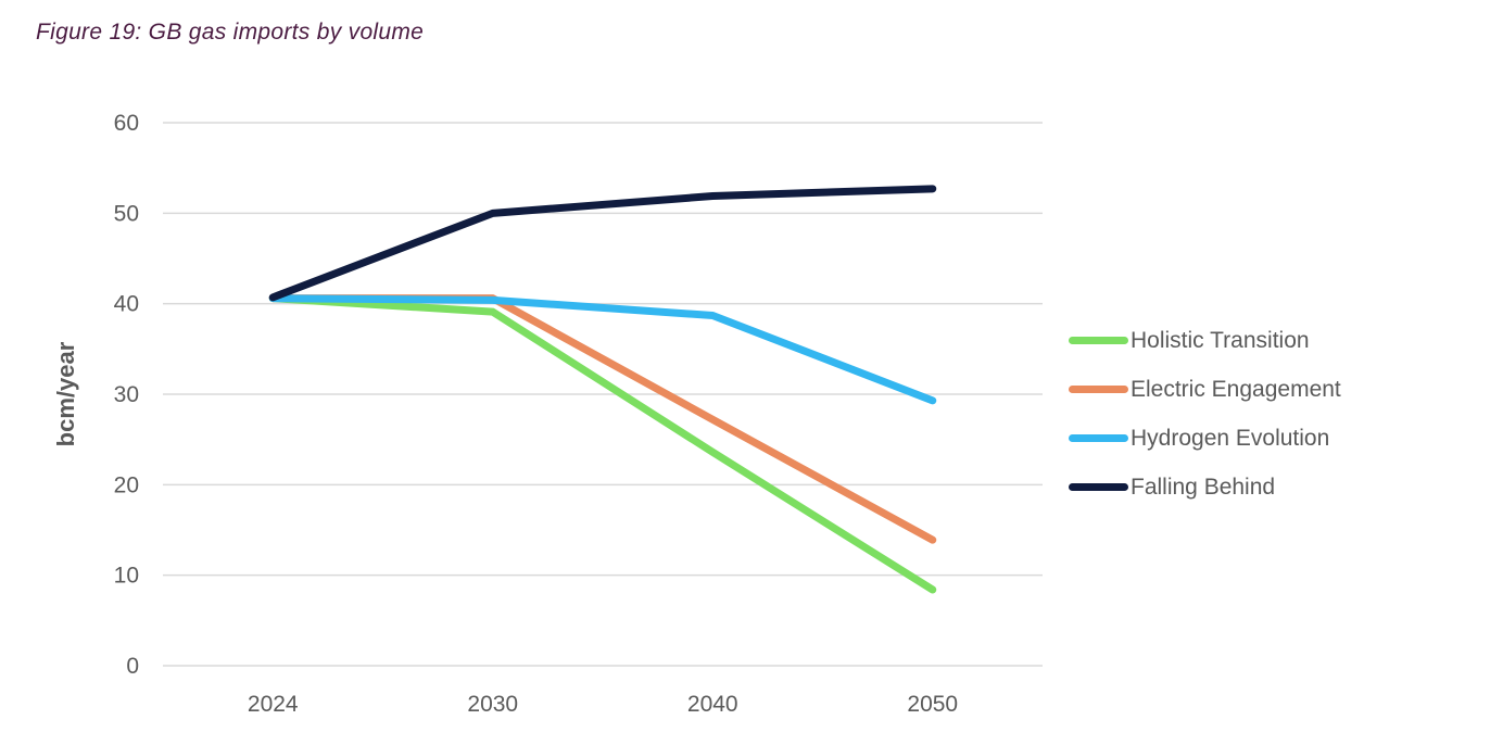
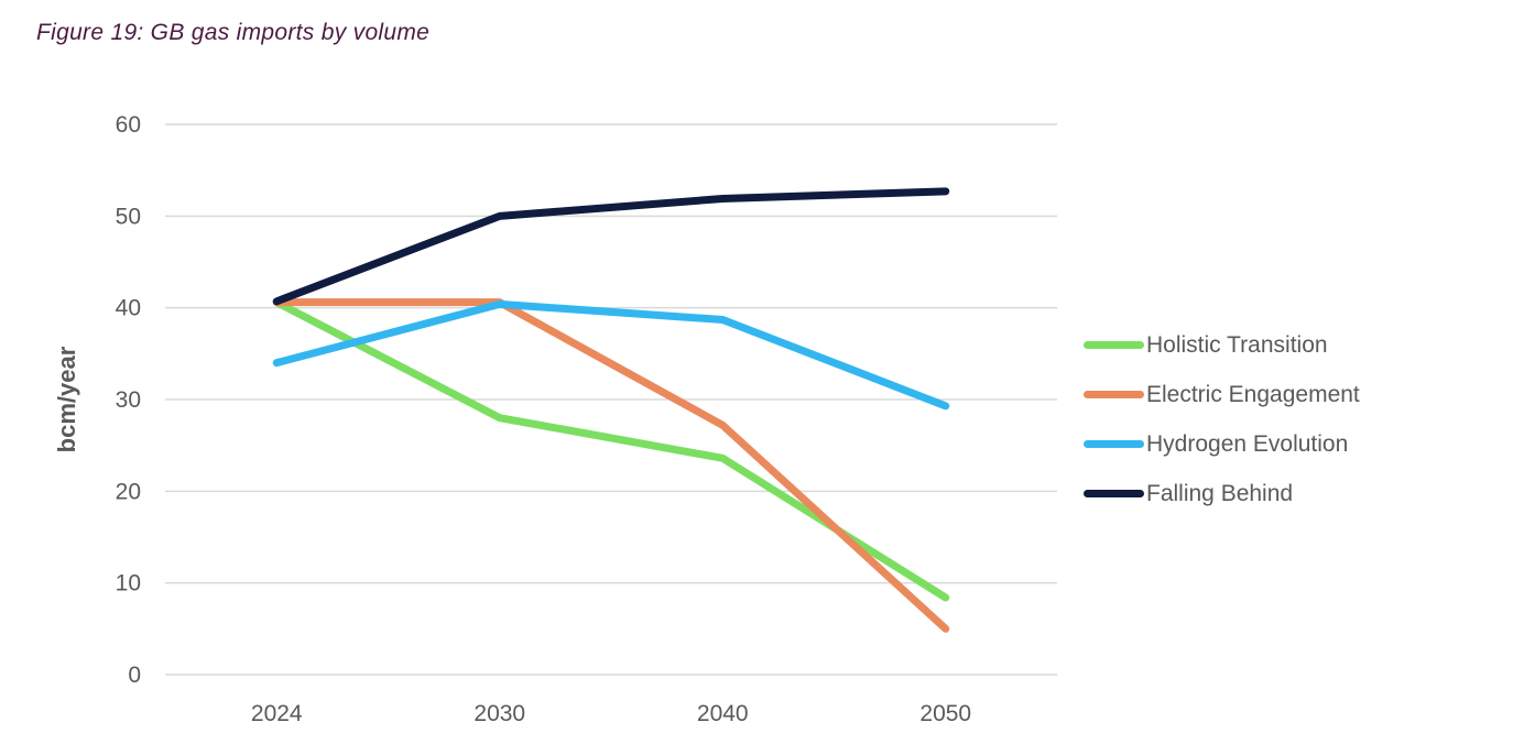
Hydrogen Evolution/2024: 41 -> 34
Holistic Transition/2030: 39 -> 28
Electric Engagement/2050: 14 -> 5
